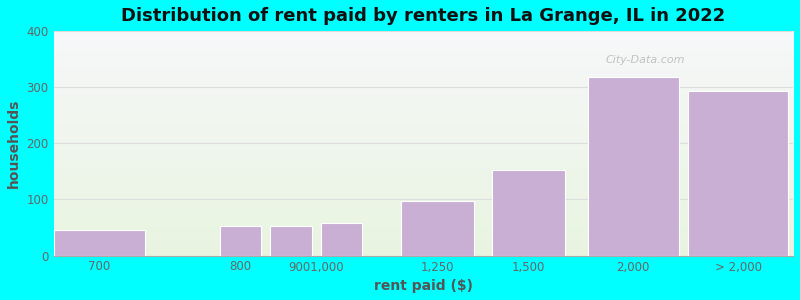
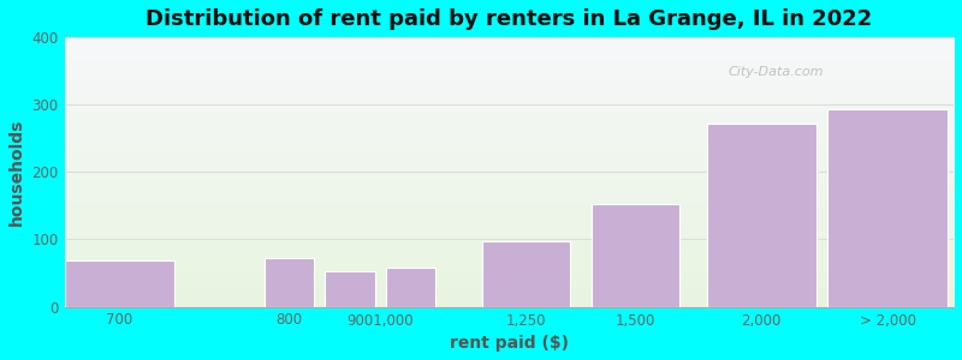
700: 45 -> 68
800: 52 -> 72
2,000: 318 -> 272
